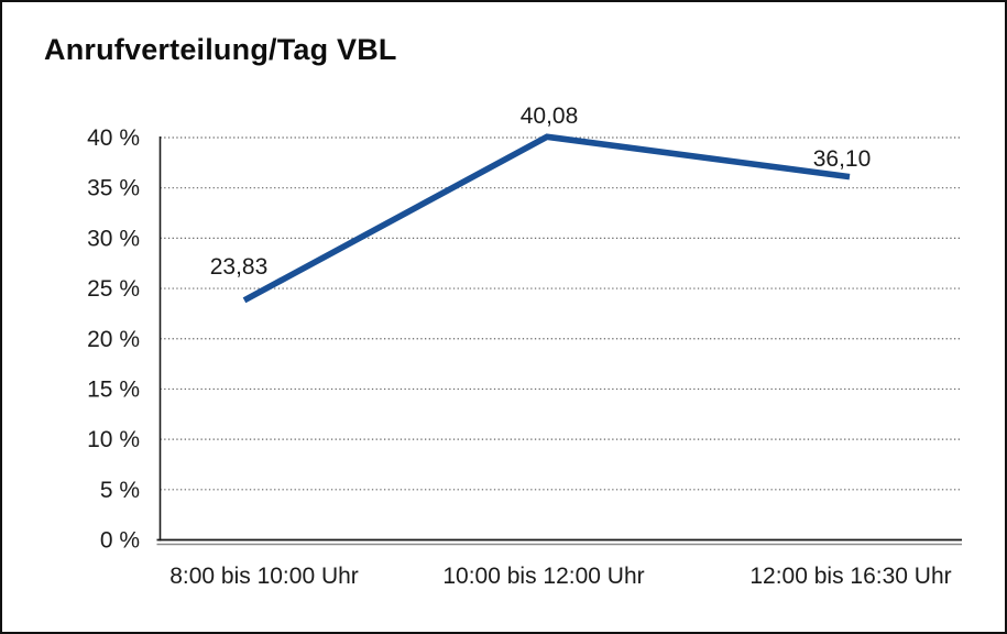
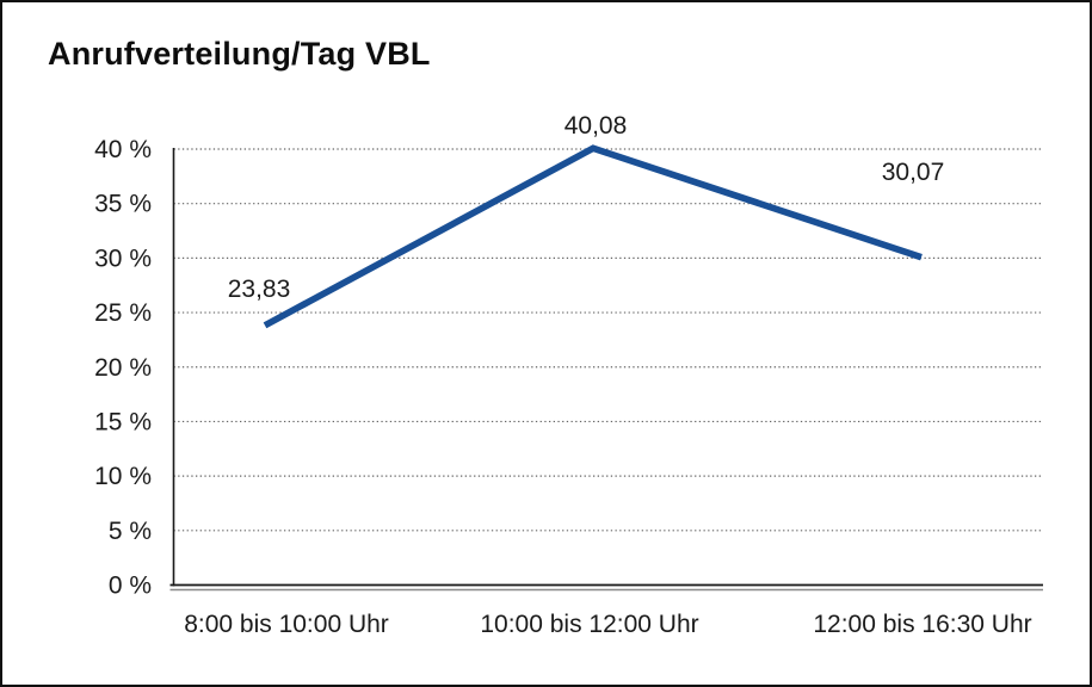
12:00 bis 16:30 Uhr: 36,10 -> 30,07
